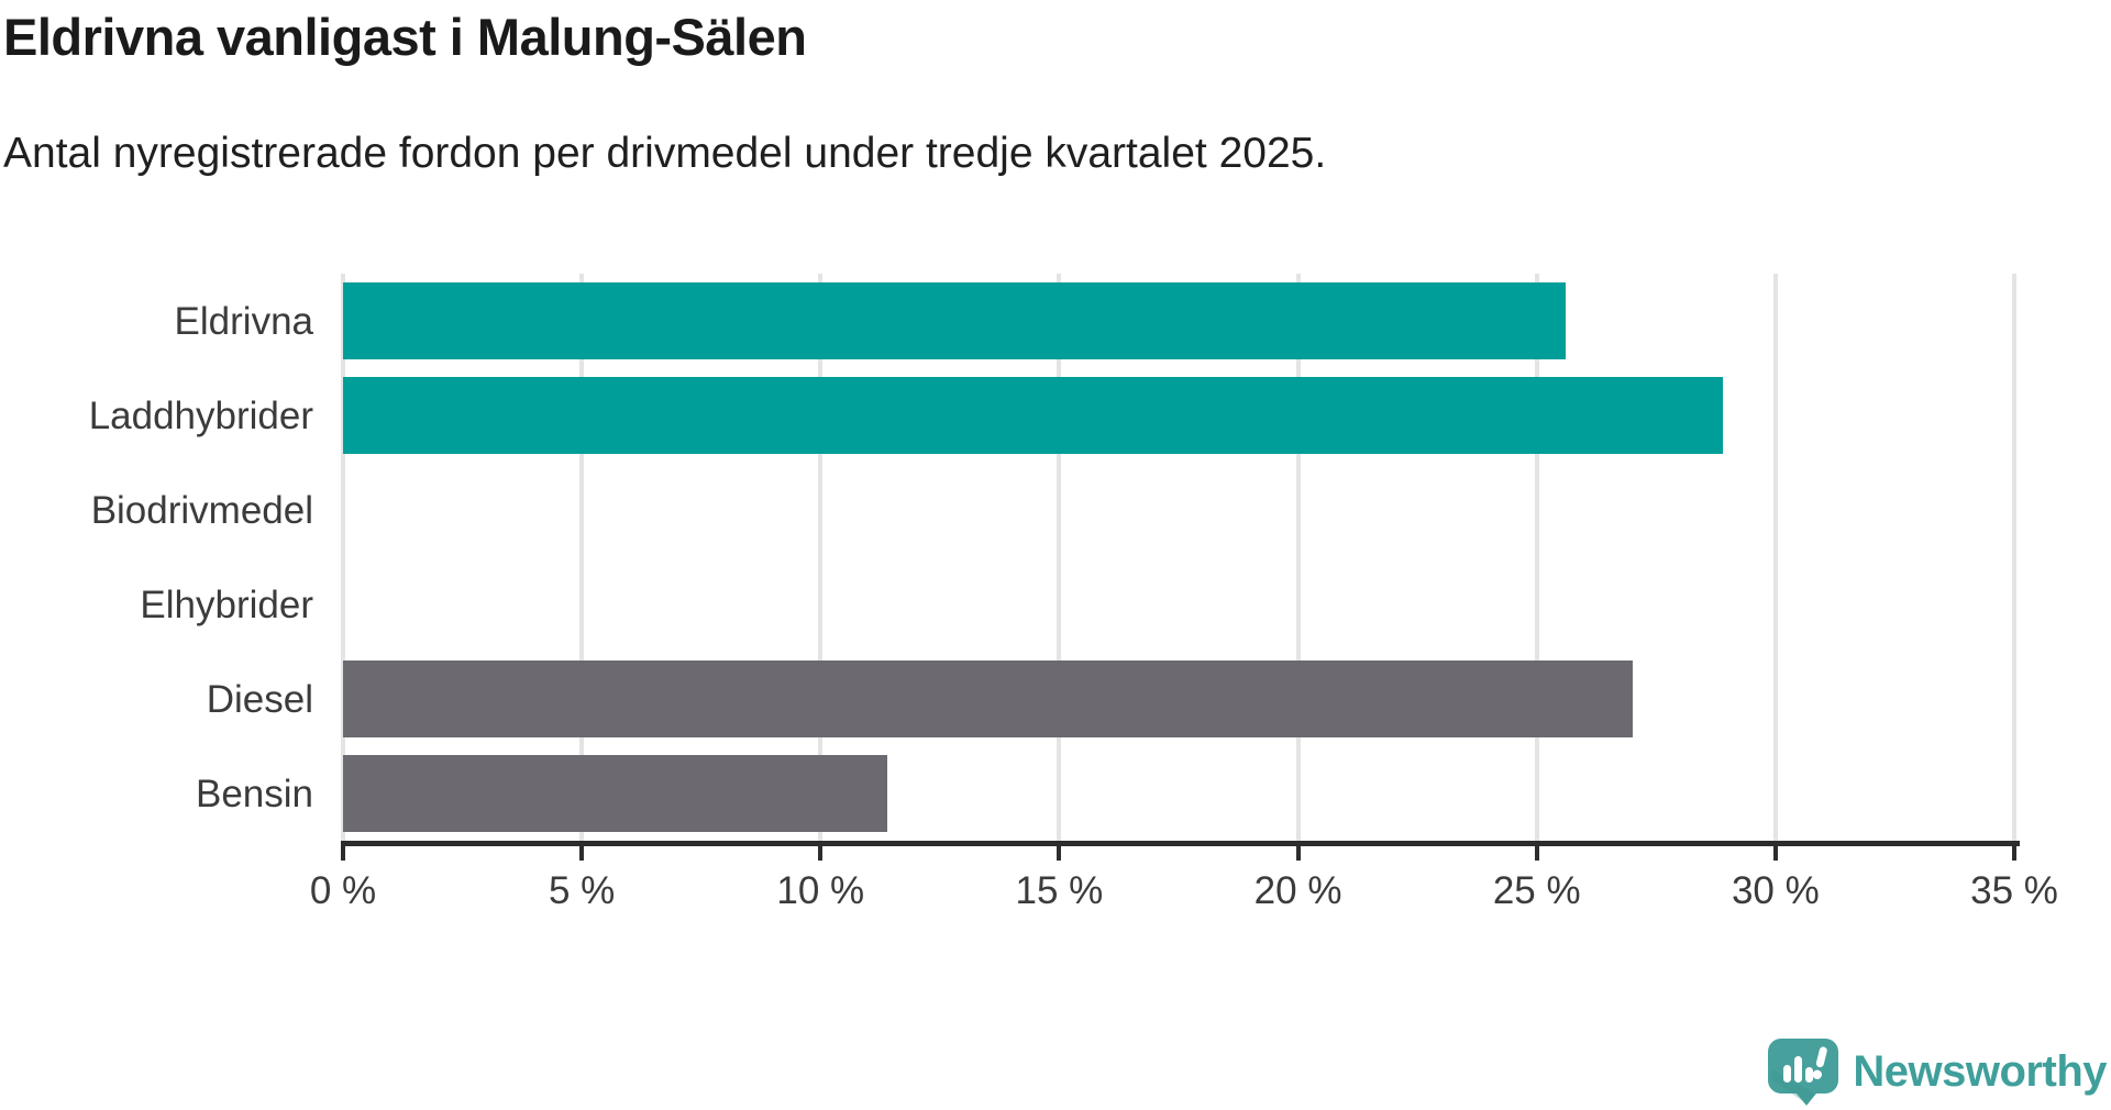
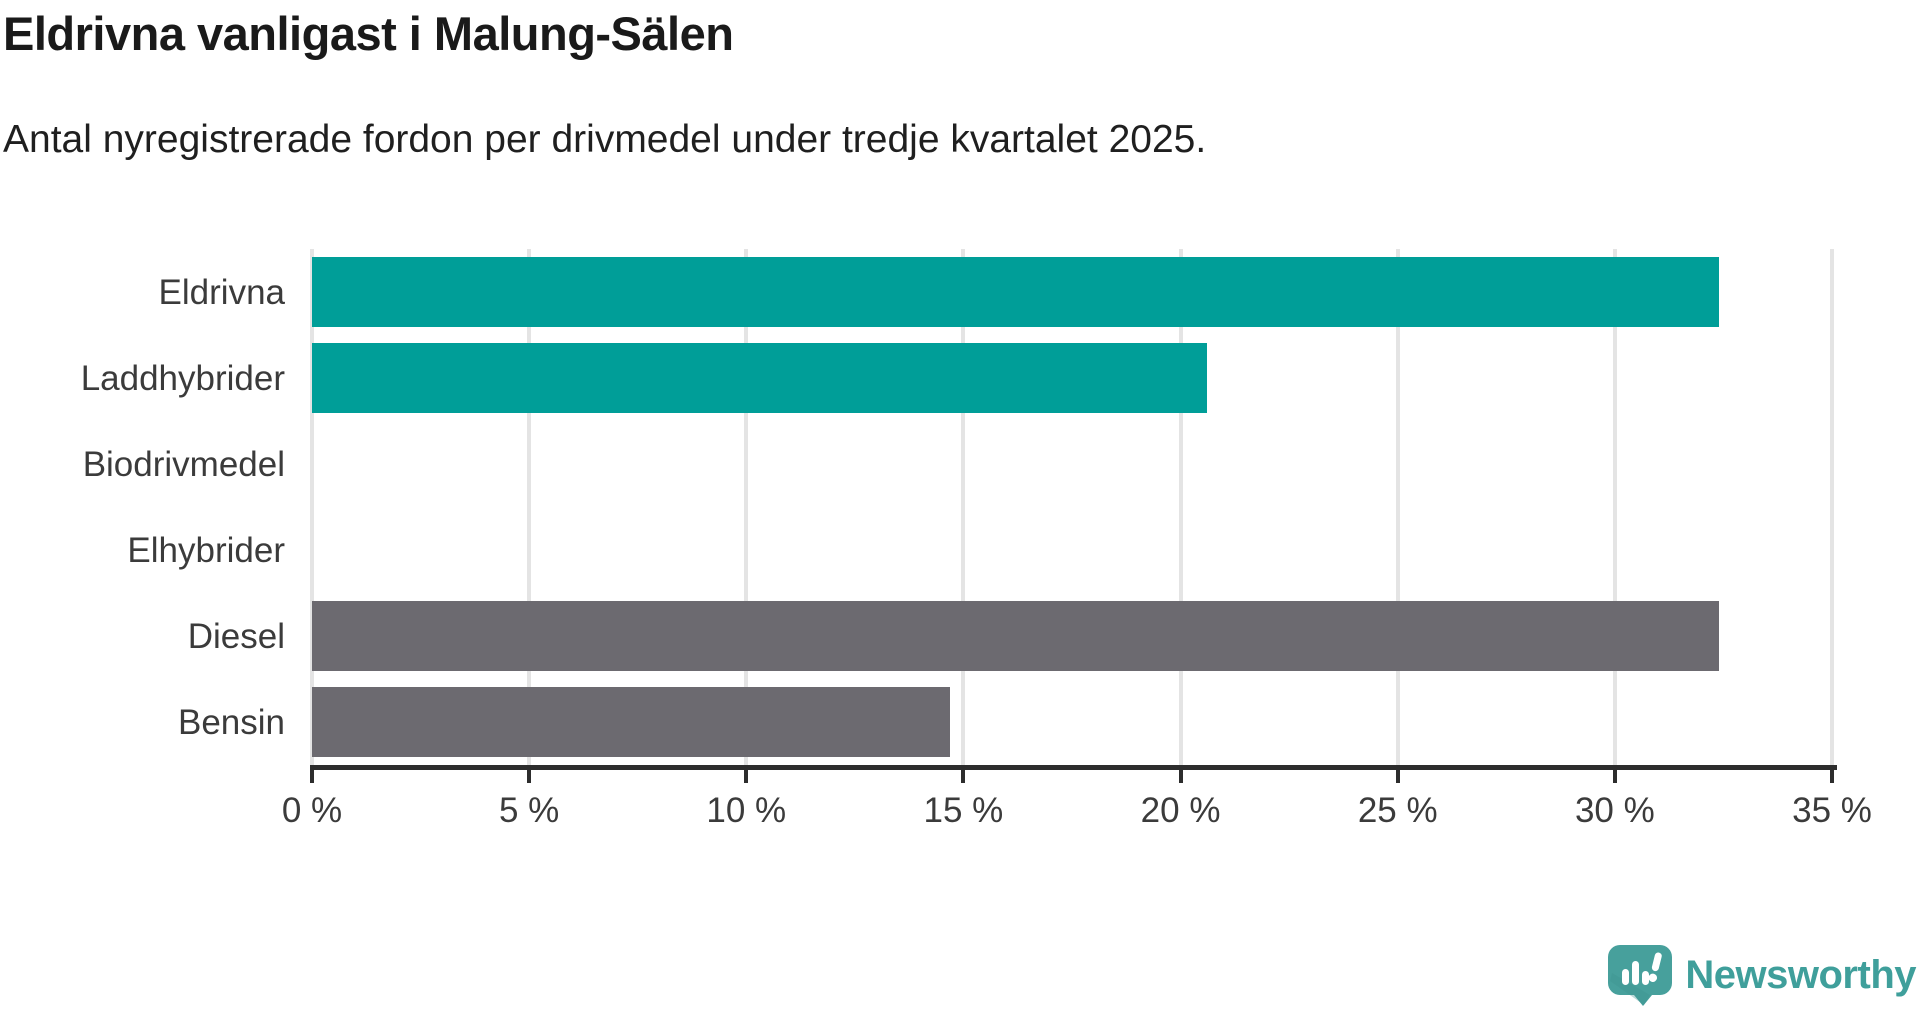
Eldrivna: 25.6% -> 32.4%
Laddhybrider: 28.9% -> 20.6%
Diesel: 27.0% -> 32.4%
Bensin: 11.4% -> 14.7%
